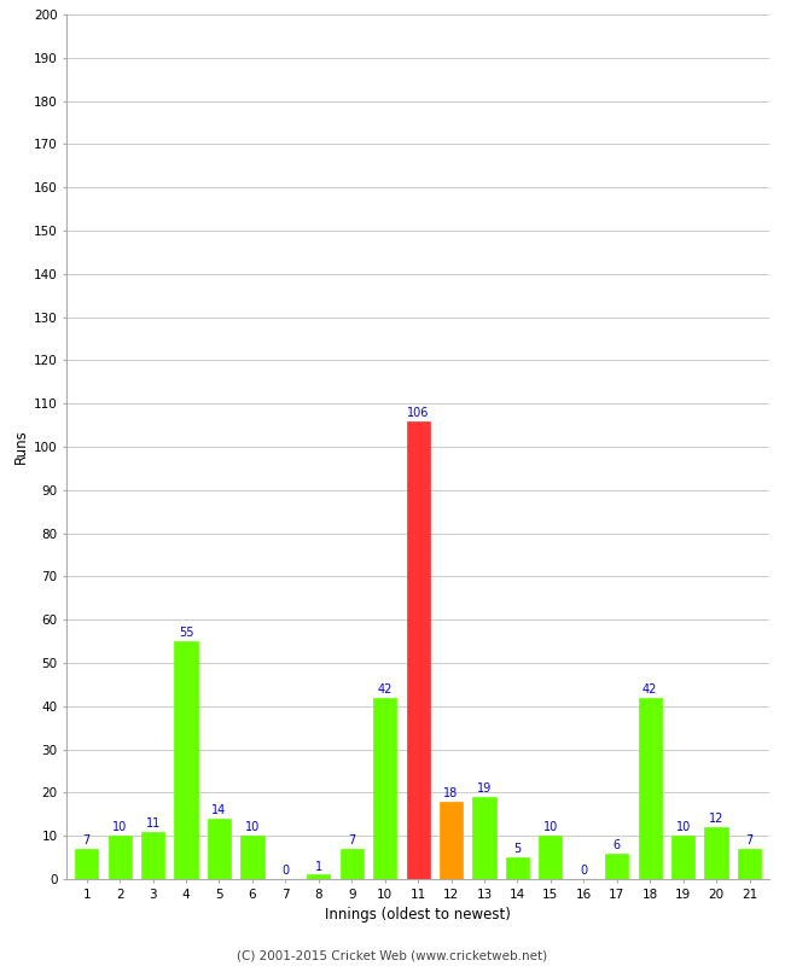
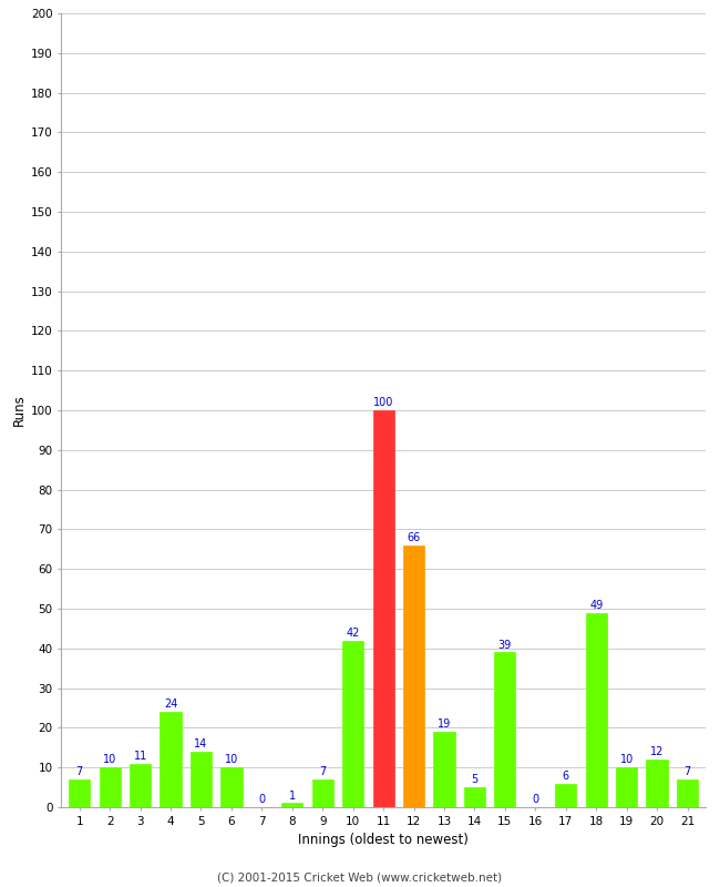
4: 55 -> 24
11: 106 -> 100
12: 18 -> 66
15: 10 -> 39
18: 42 -> 49
